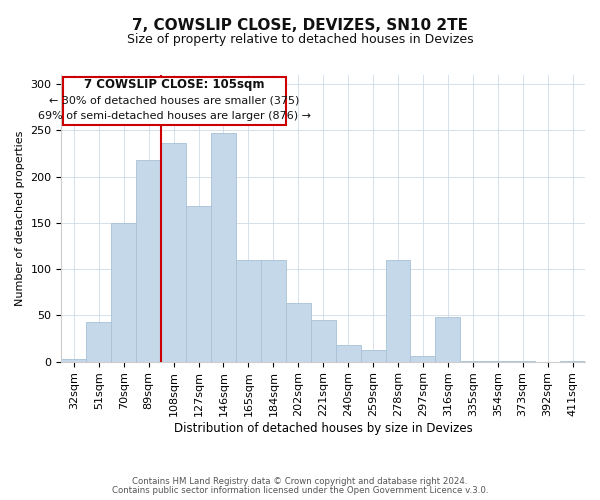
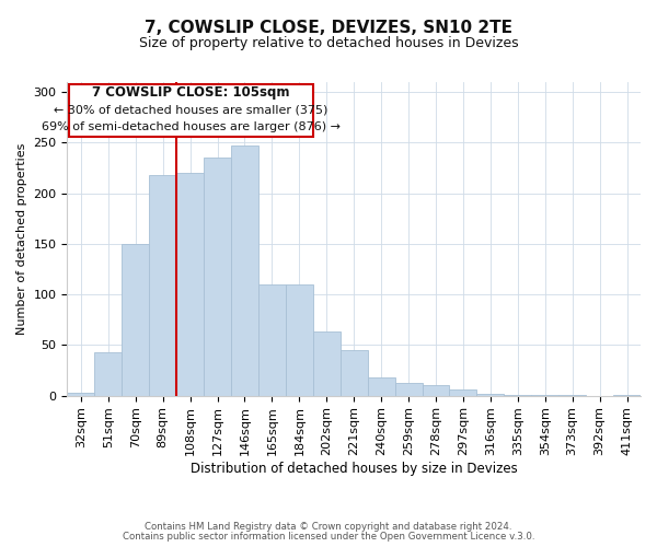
108sqm: 236 -> 220
127sqm: 168 -> 235
278sqm: 110 -> 10
316sqm: 48 -> 2
